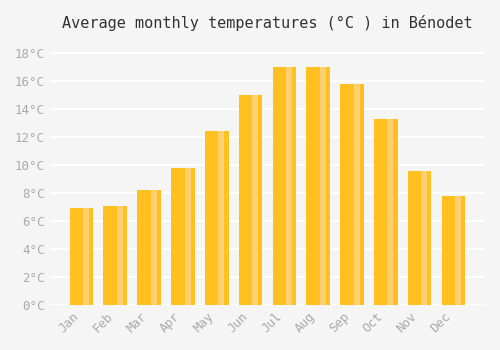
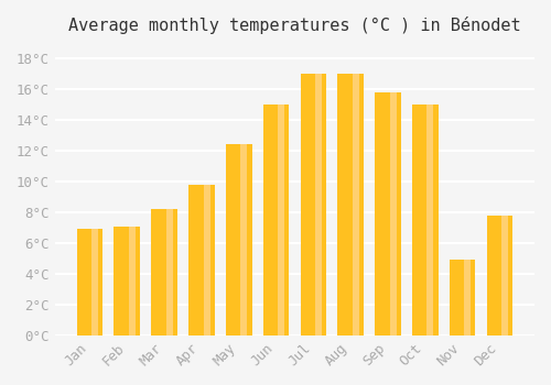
Oct: 13.3°C -> 15.0°C
Nov: 9.6°C -> 4.9°C
